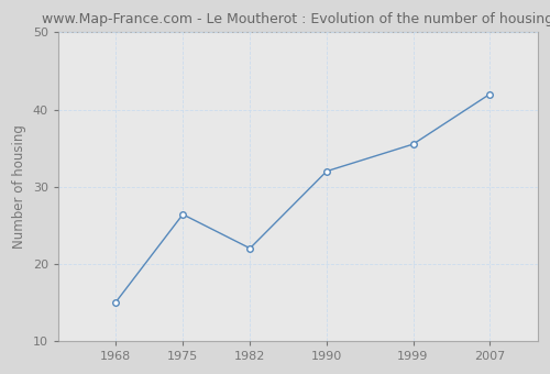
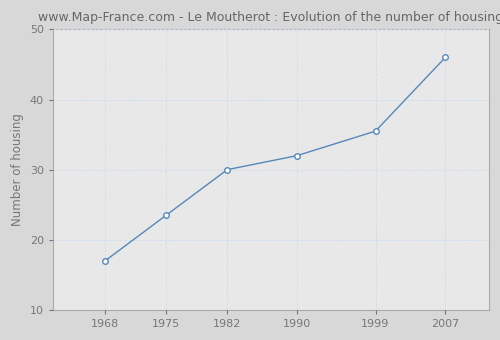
1968: 15.0 -> 17.0
1975: 26.4 -> 23.5
1982: 22.0 -> 30.0
2007: 42.0 -> 46.0
